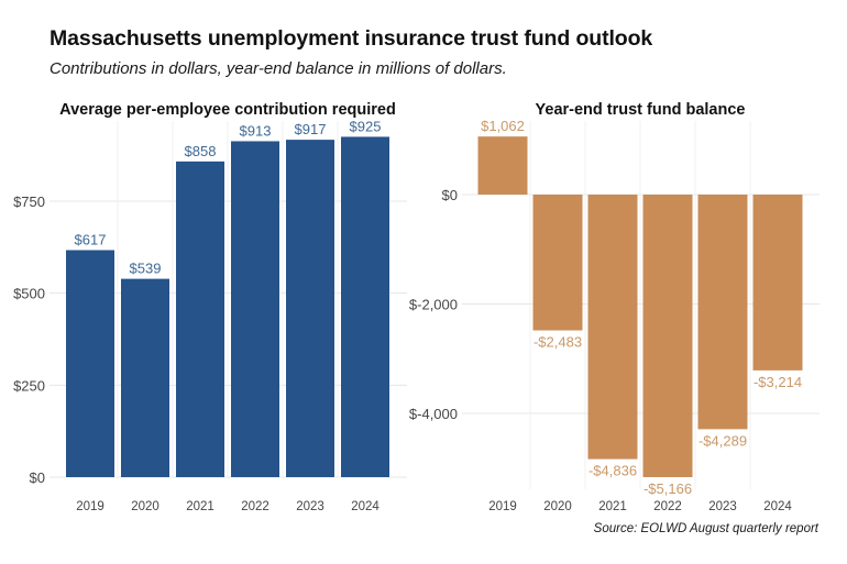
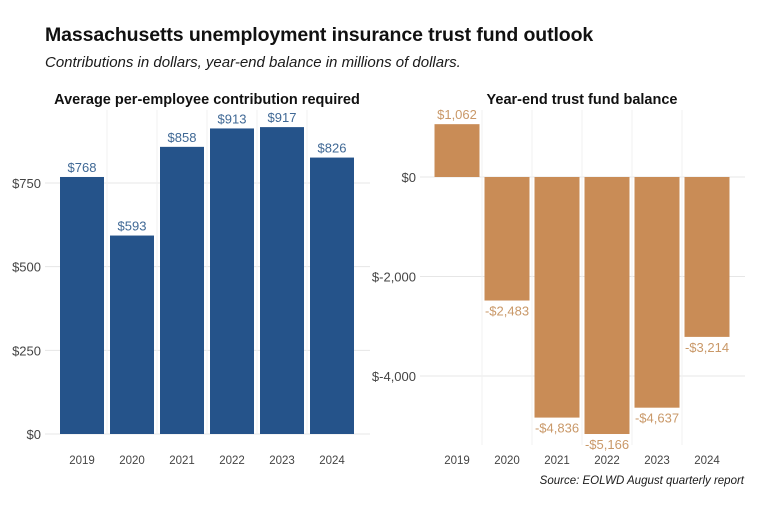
Average per-employee contribution required/2019: $617 -> $768
Average per-employee contribution required/2020: $539 -> $593
Average per-employee contribution required/2024: $925 -> $826
Year-end trust fund balance/2023: -$4,289 -> -$4,637
